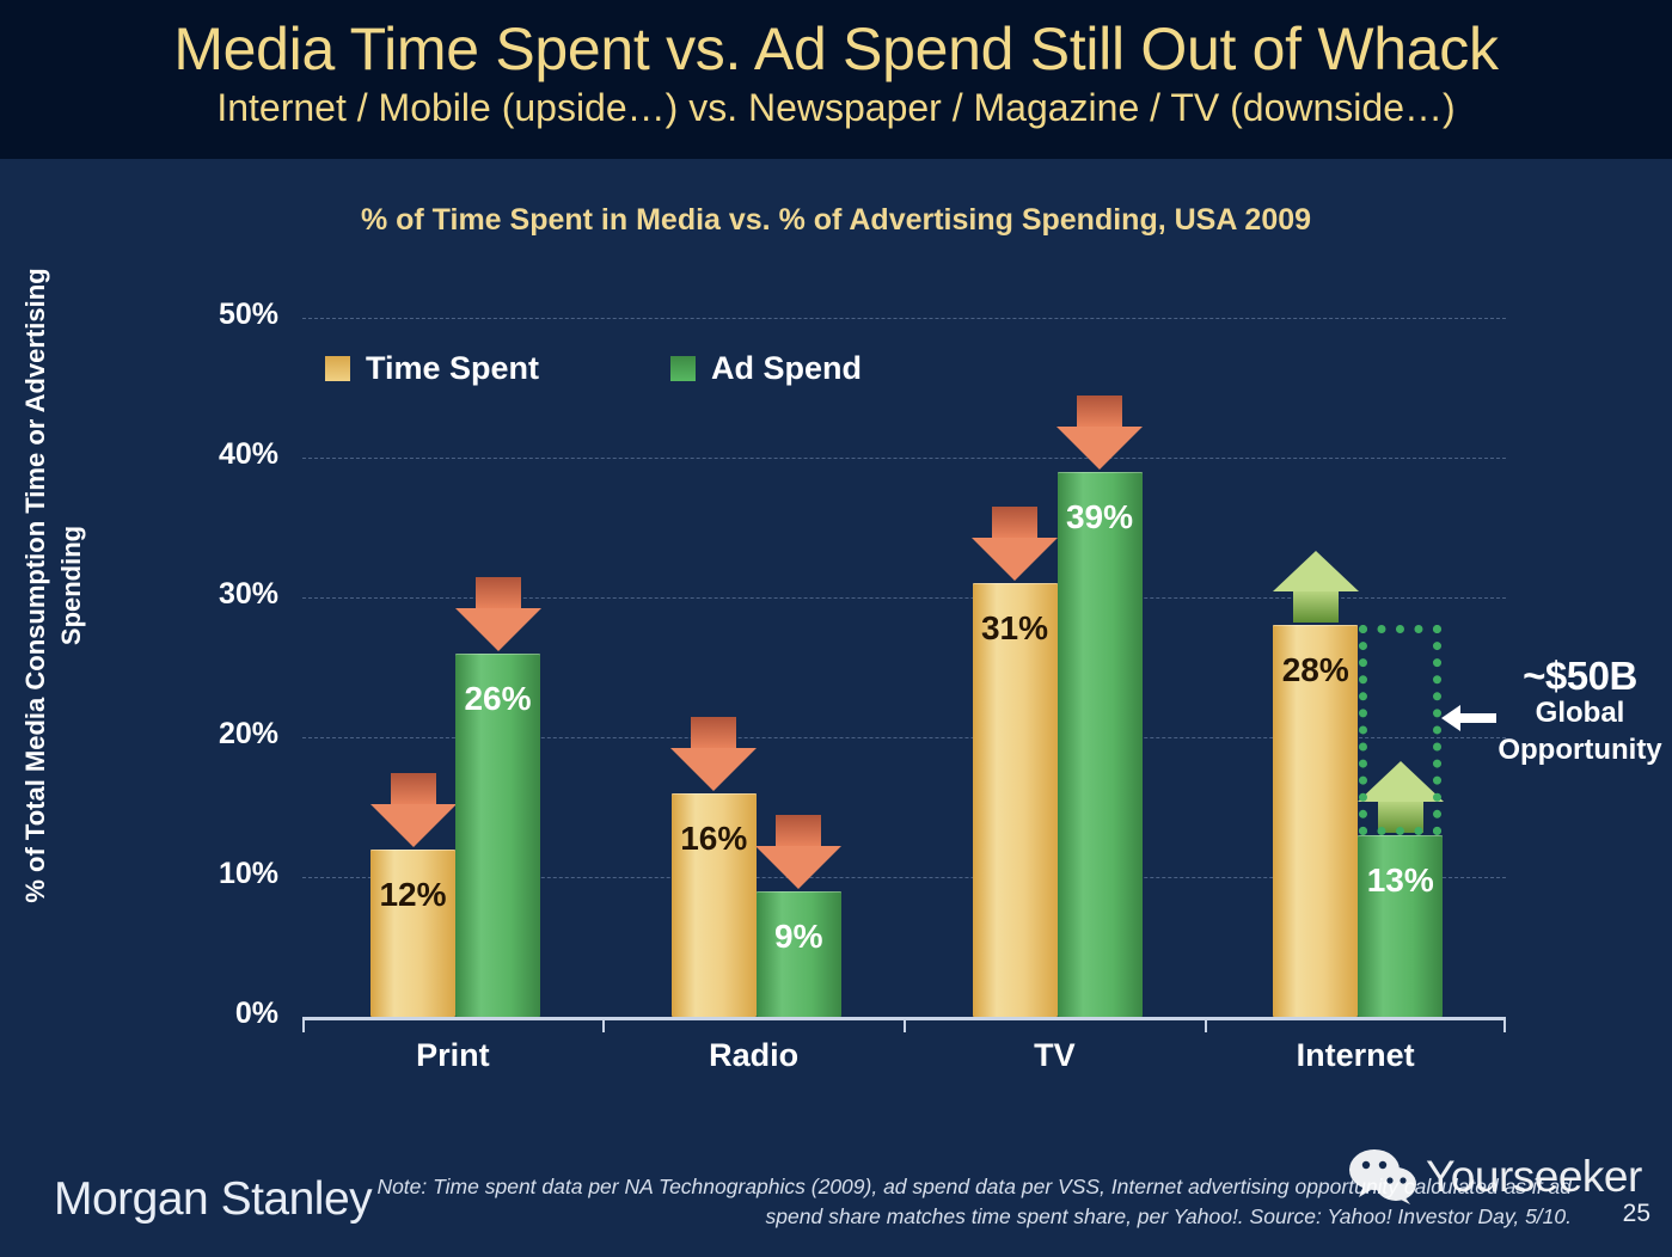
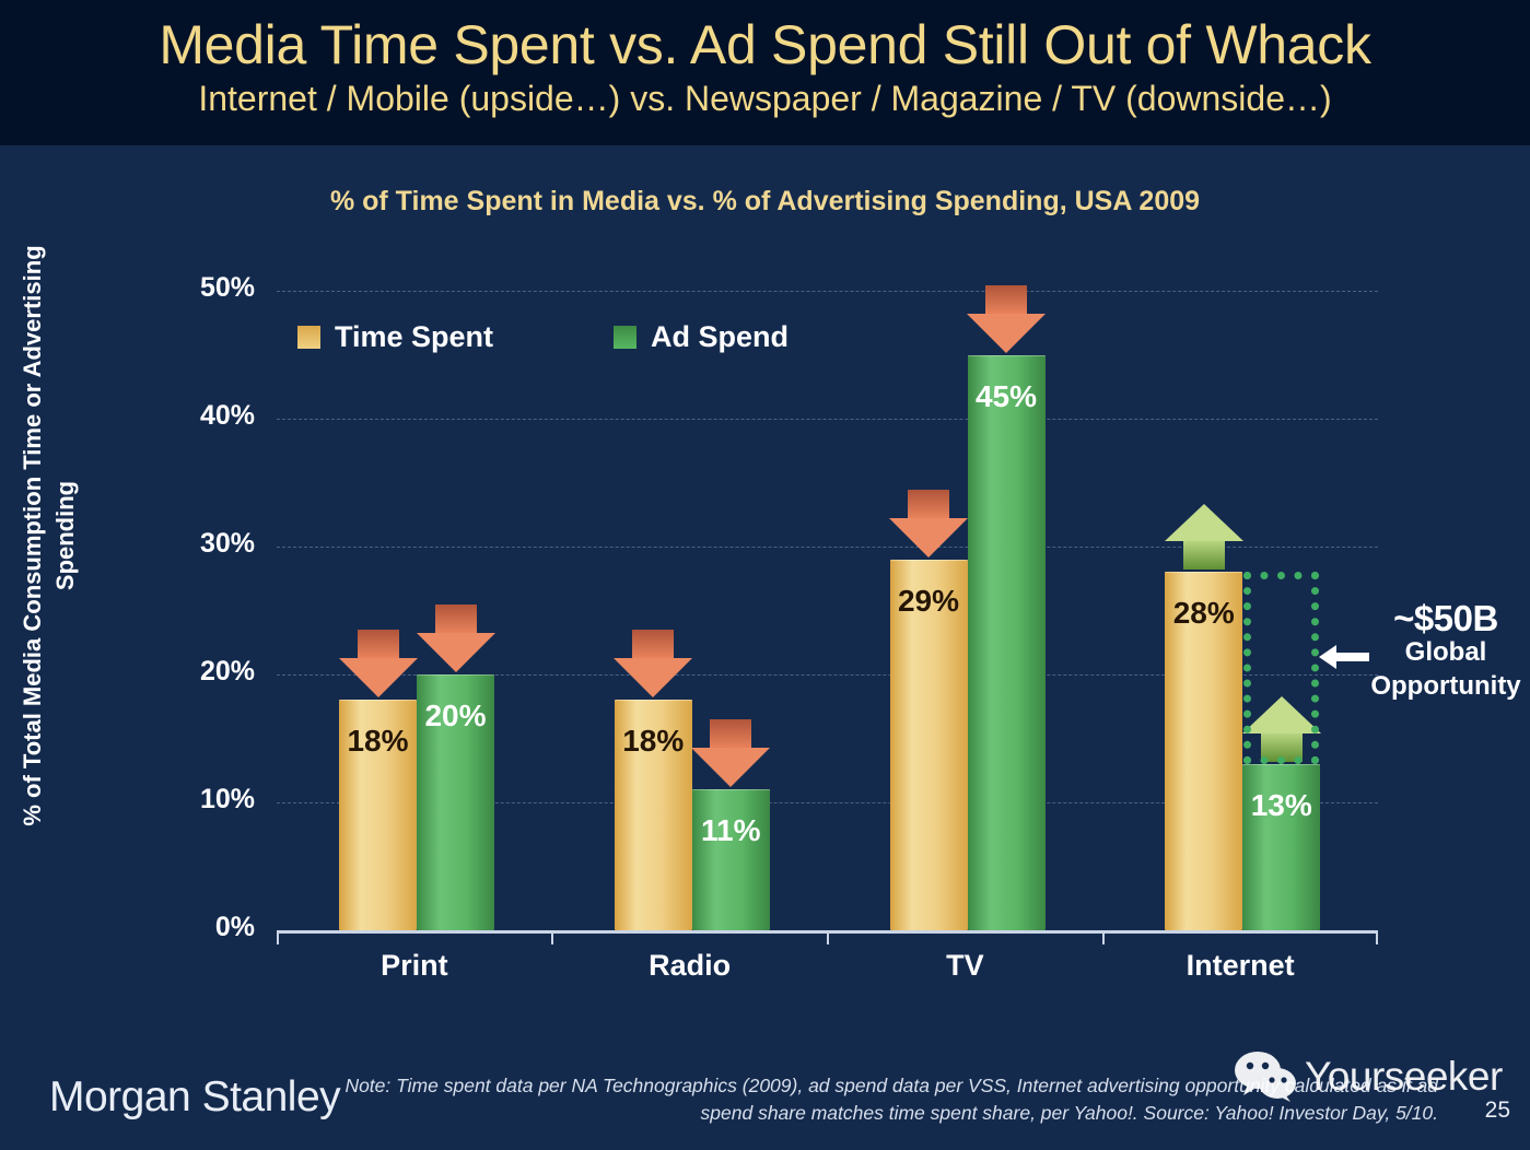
Time Spent/Print: 12% -> 18%
Ad Spend/Print: 26% -> 20%
Time Spent/Radio: 16% -> 18%
Ad Spend/Radio: 9% -> 11%
Time Spent/TV: 31% -> 29%
Ad Spend/TV: 39% -> 45%
